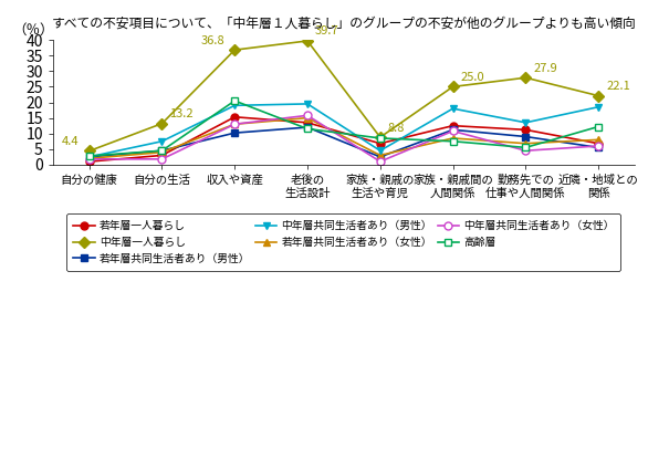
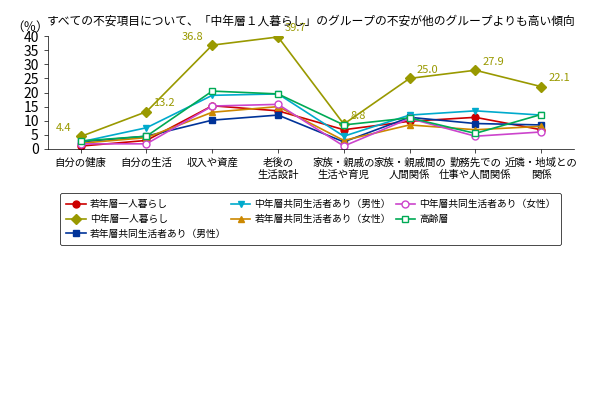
中年層共同生活者あり（女性）/収入や資産: 13.0 -> 15.2
高齢層/老後の 生活設計: 11.5 -> 19.5
若年層一人暮らし/家族・親戚間の 人間関係: 12.5 -> 9.8
中年層共同生活者あり（男性）/家族・親戚間の 人間関係: 18.0 -> 12.0
高齢層/家族・親戚間の 人間関係: 7.5 -> 11.0
若年層共同生活者あり（男性）/近隣・地域との 関係: 5.5 -> 8.5
中年層共同生活者あり（男性）/近隣・地域との 関係: 18.5 -> 12.0
